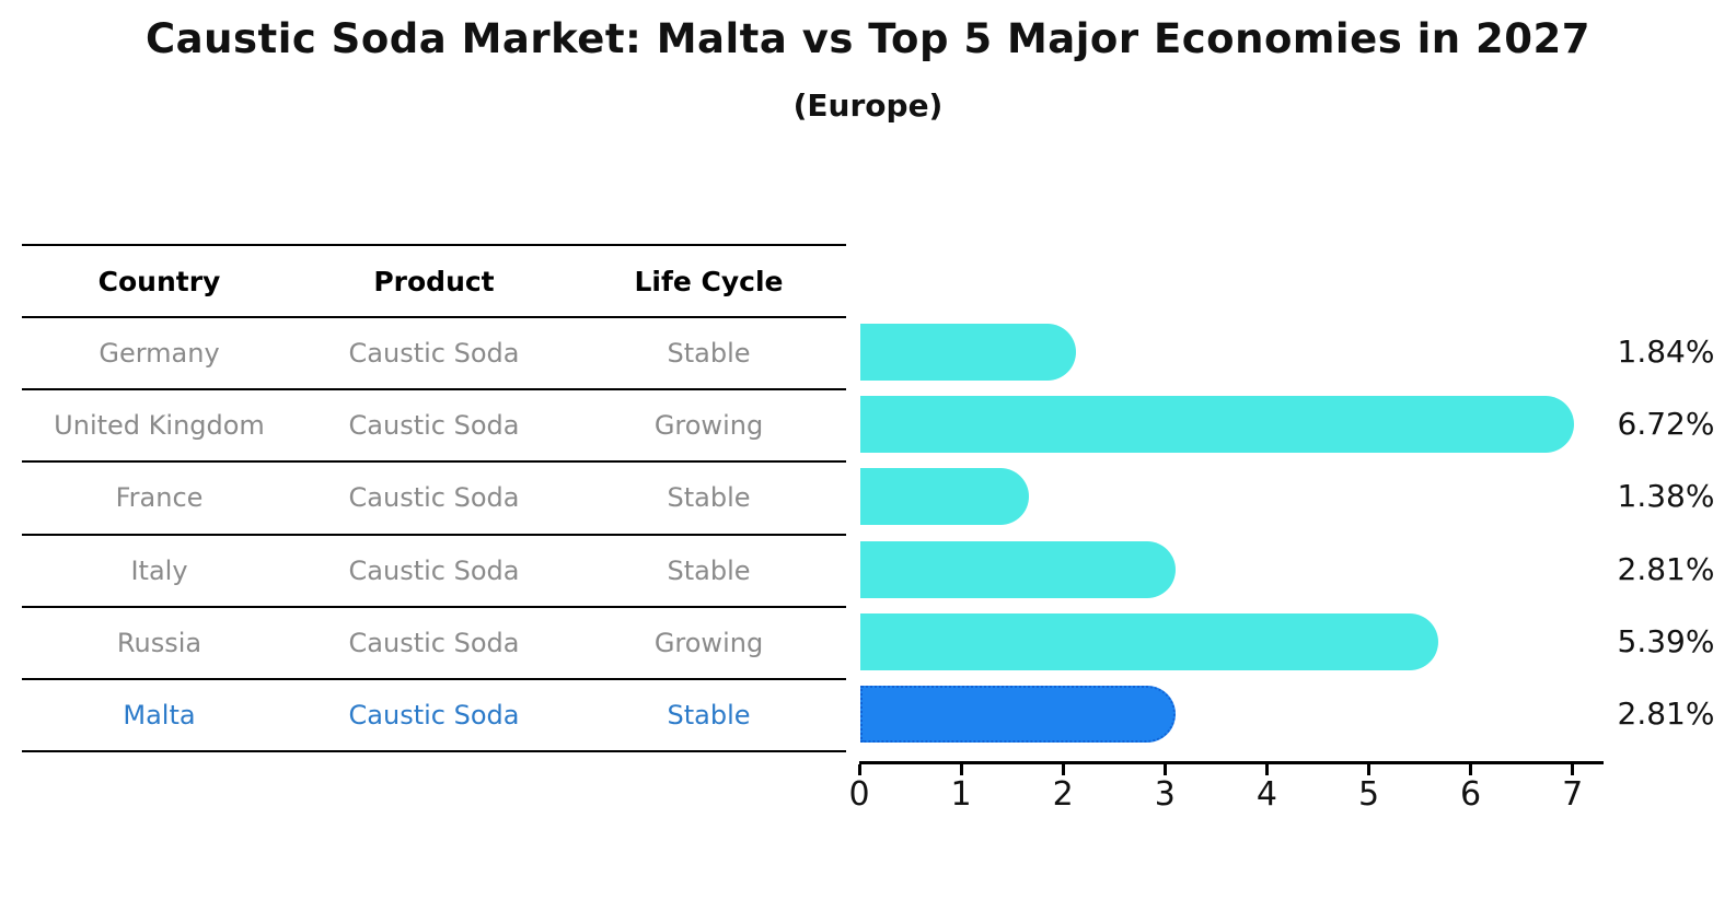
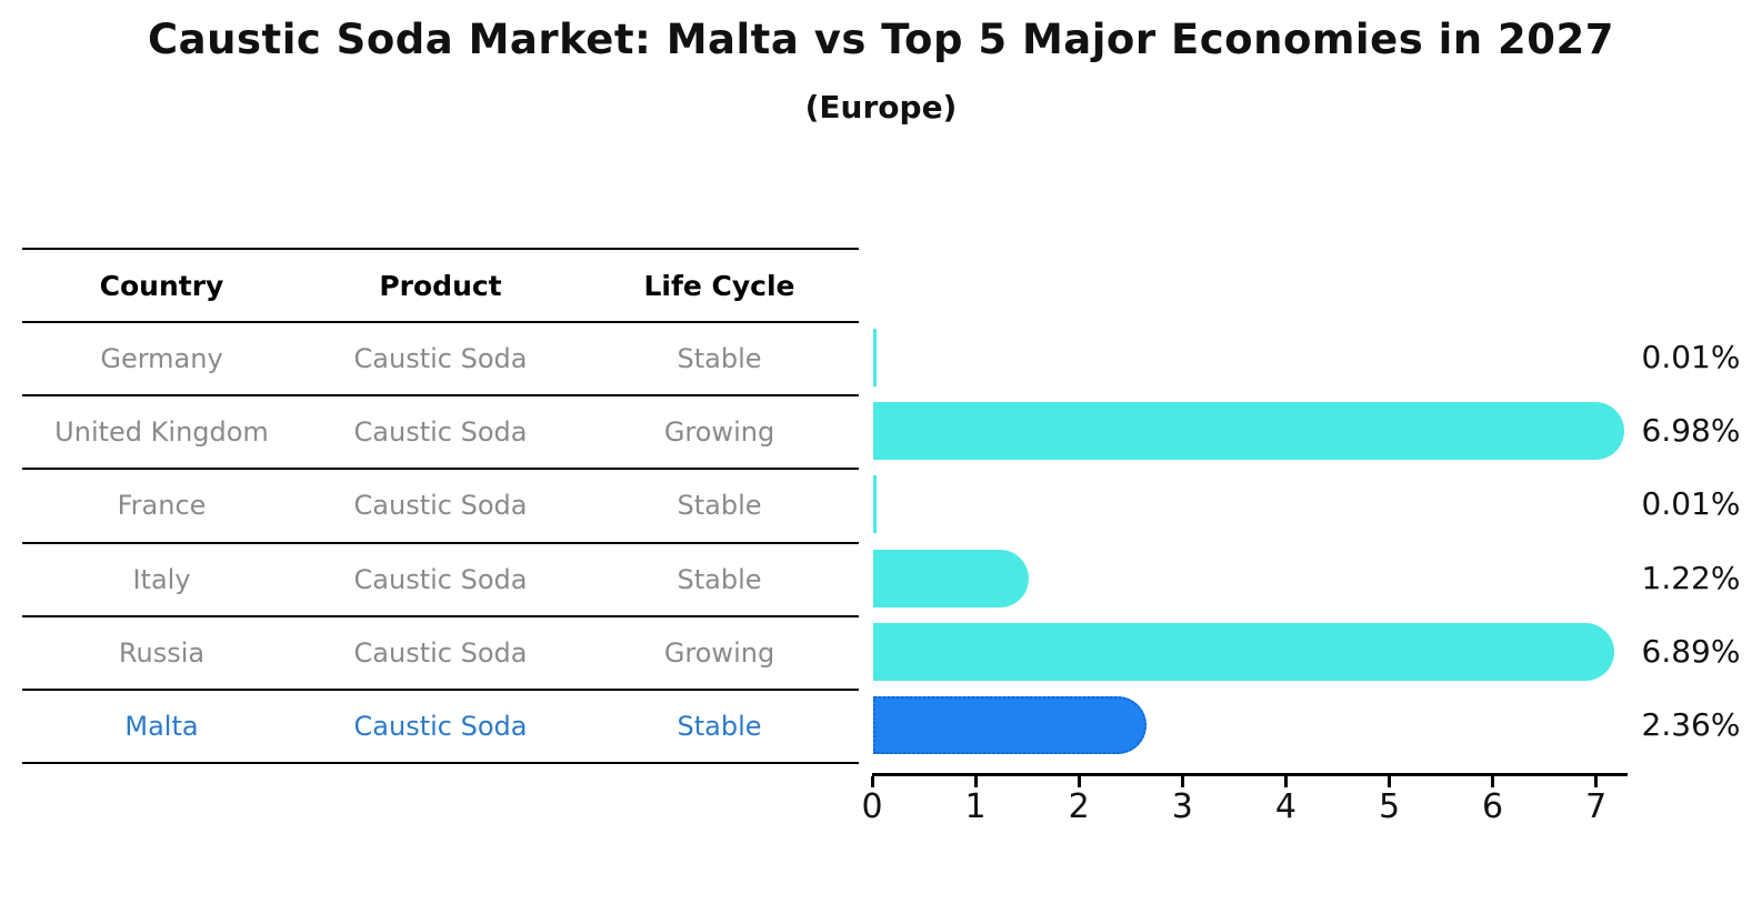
Germany: 1.84% -> 0.01%
United Kingdom: 6.72% -> 6.98%
France: 1.38% -> 0.01%
Italy: 2.81% -> 1.22%
Russia: 5.39% -> 6.89%
Malta: 2.81% -> 2.36%
